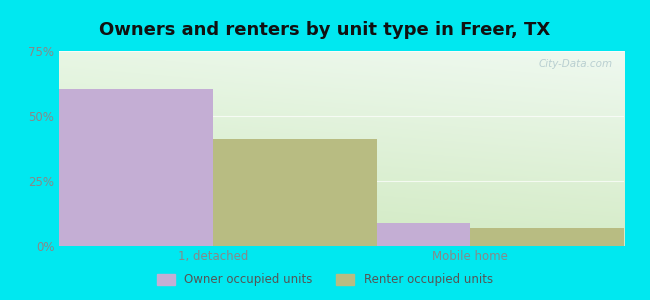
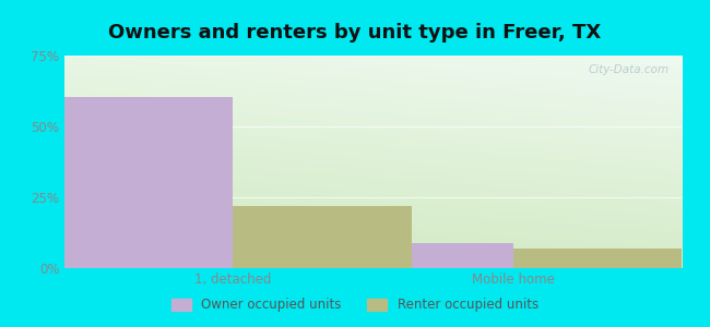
Renter occupied units/1, detached: 41% -> 22%
